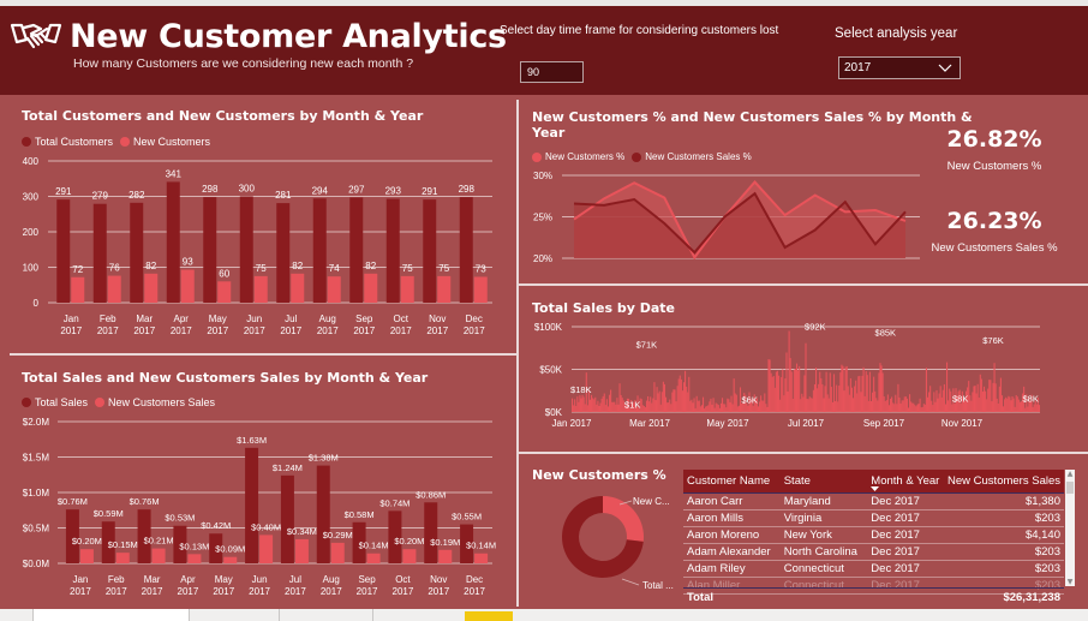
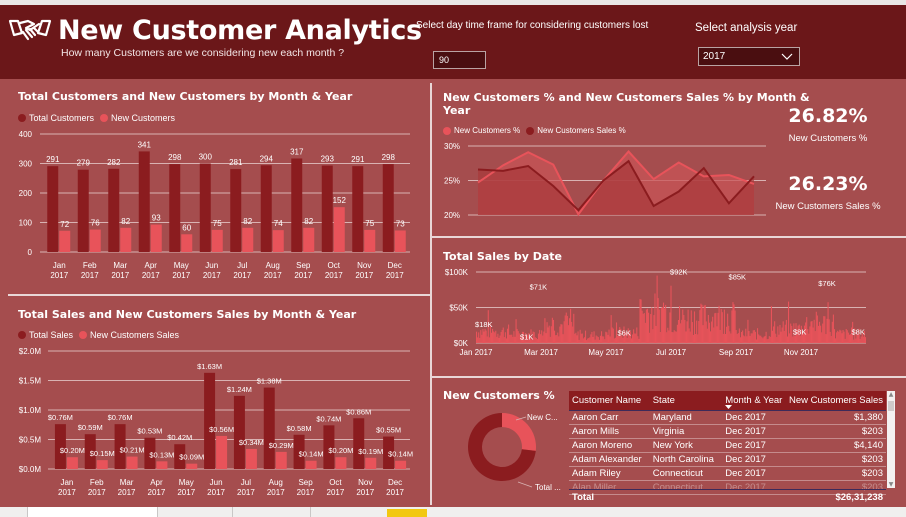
Total Customers and New Customers by Month & Year/Total Customers/Sep 2017: 297 -> 317
Total Customers and New Customers by Month & Year/New Customers/Oct 2017: 75 -> 152
Total Sales and New Customers Sales by Month & Year/New Customers Sales/Jun 2017: $0.40M -> $0.56M
